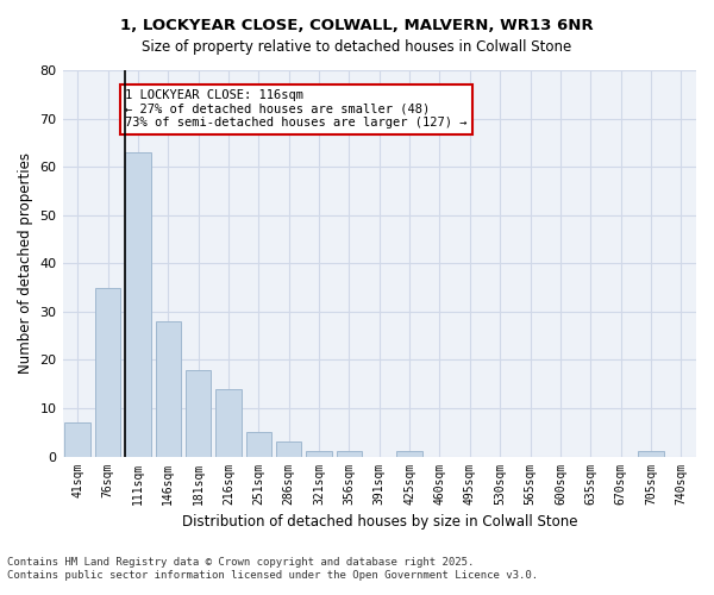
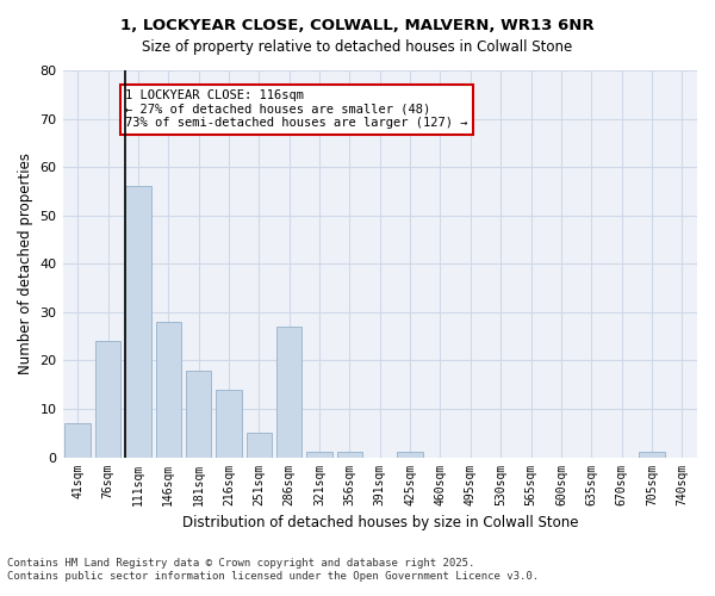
76sqm: 35 -> 24
111sqm: 63 -> 56
286sqm: 3 -> 27
